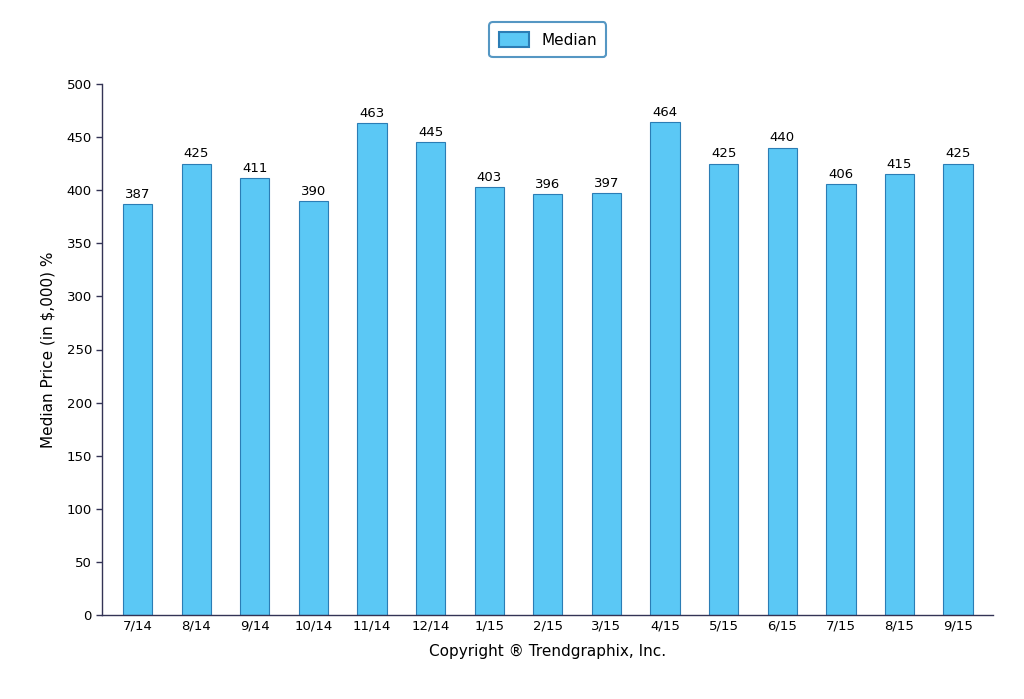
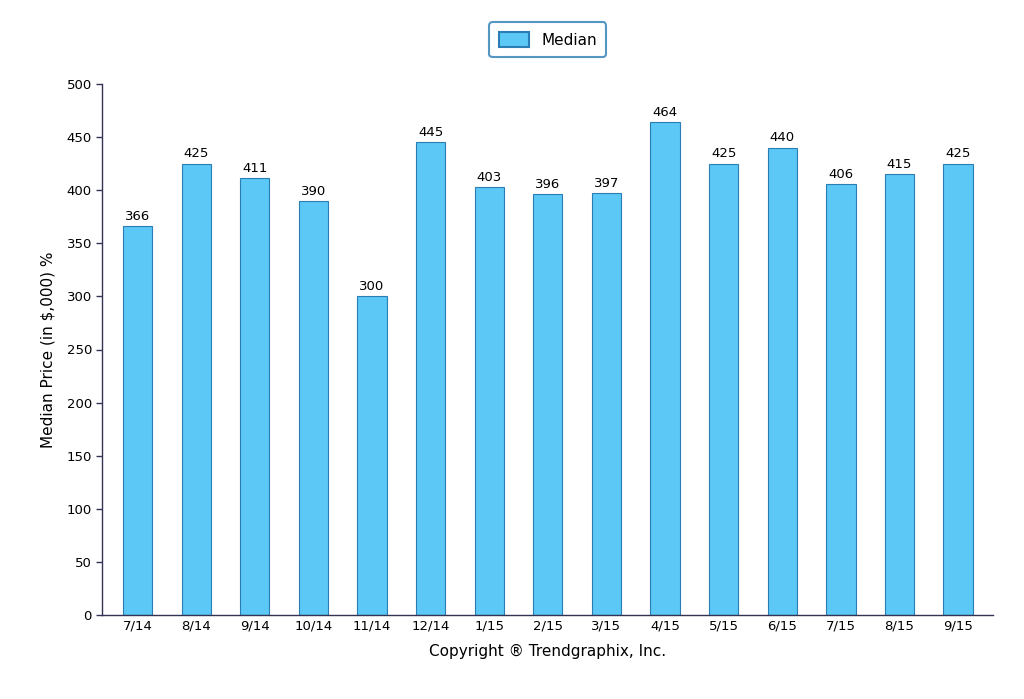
7/14: 387 -> 366
11/14: 463 -> 300
